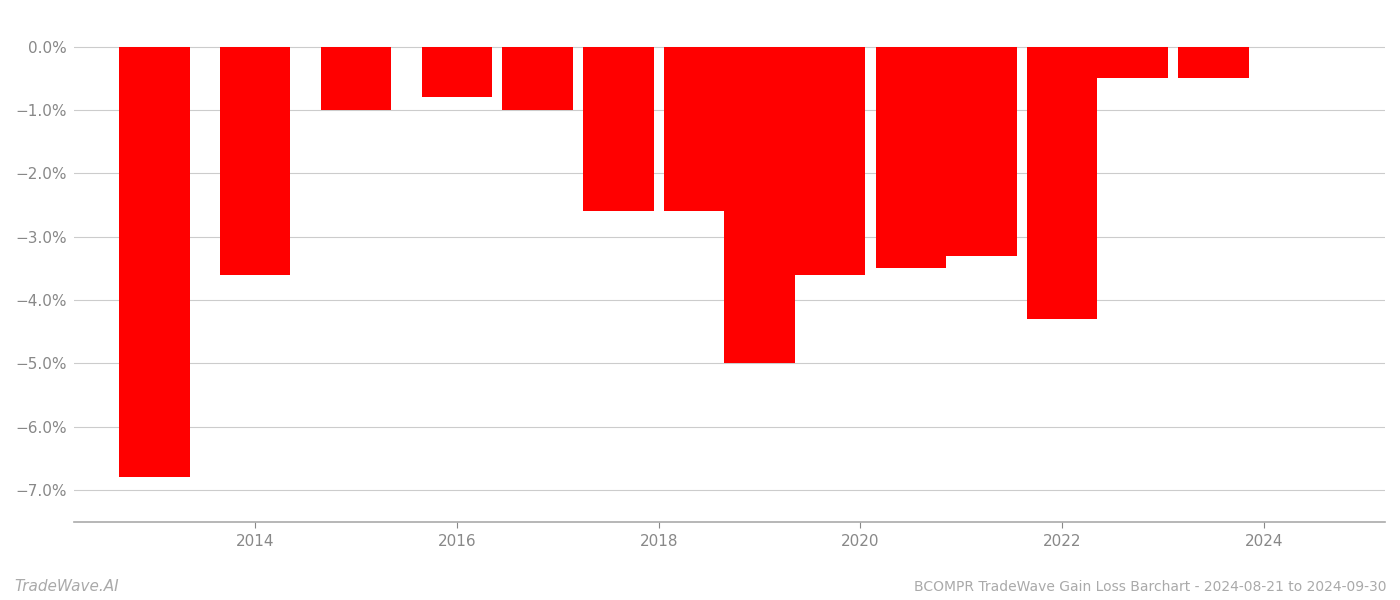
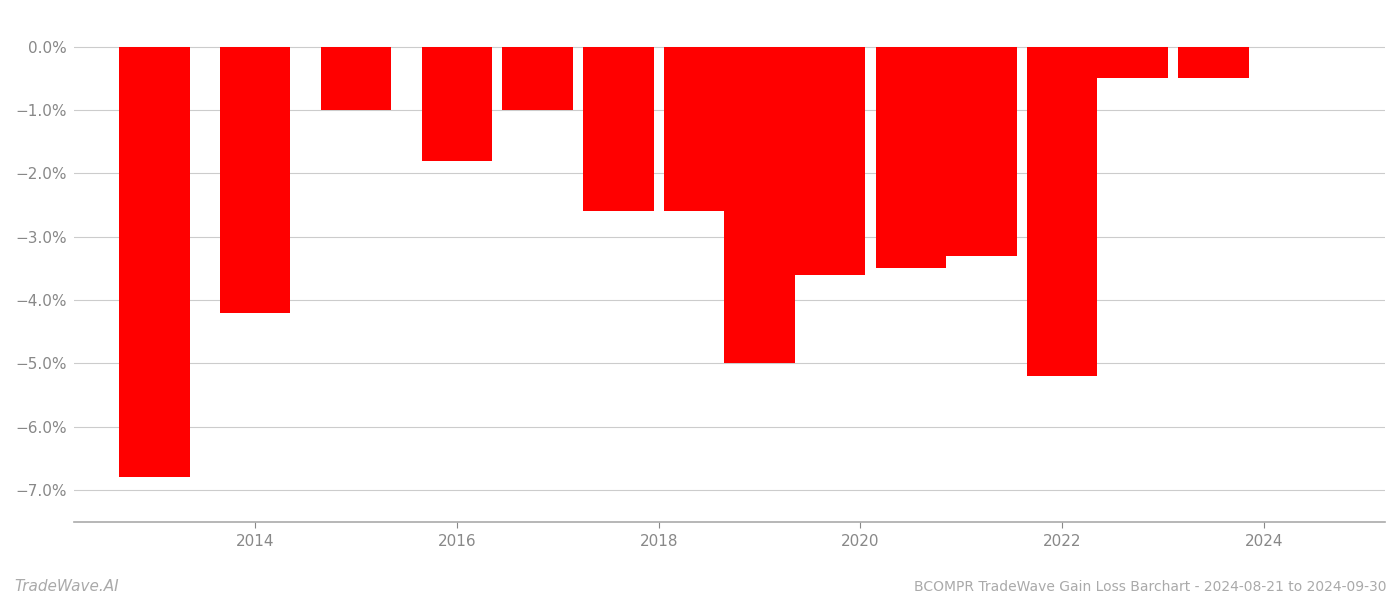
2014: -3.6% -> -4.2%
2016: -0.8% -> -1.8%
2022: -4.3% -> -5.2%
